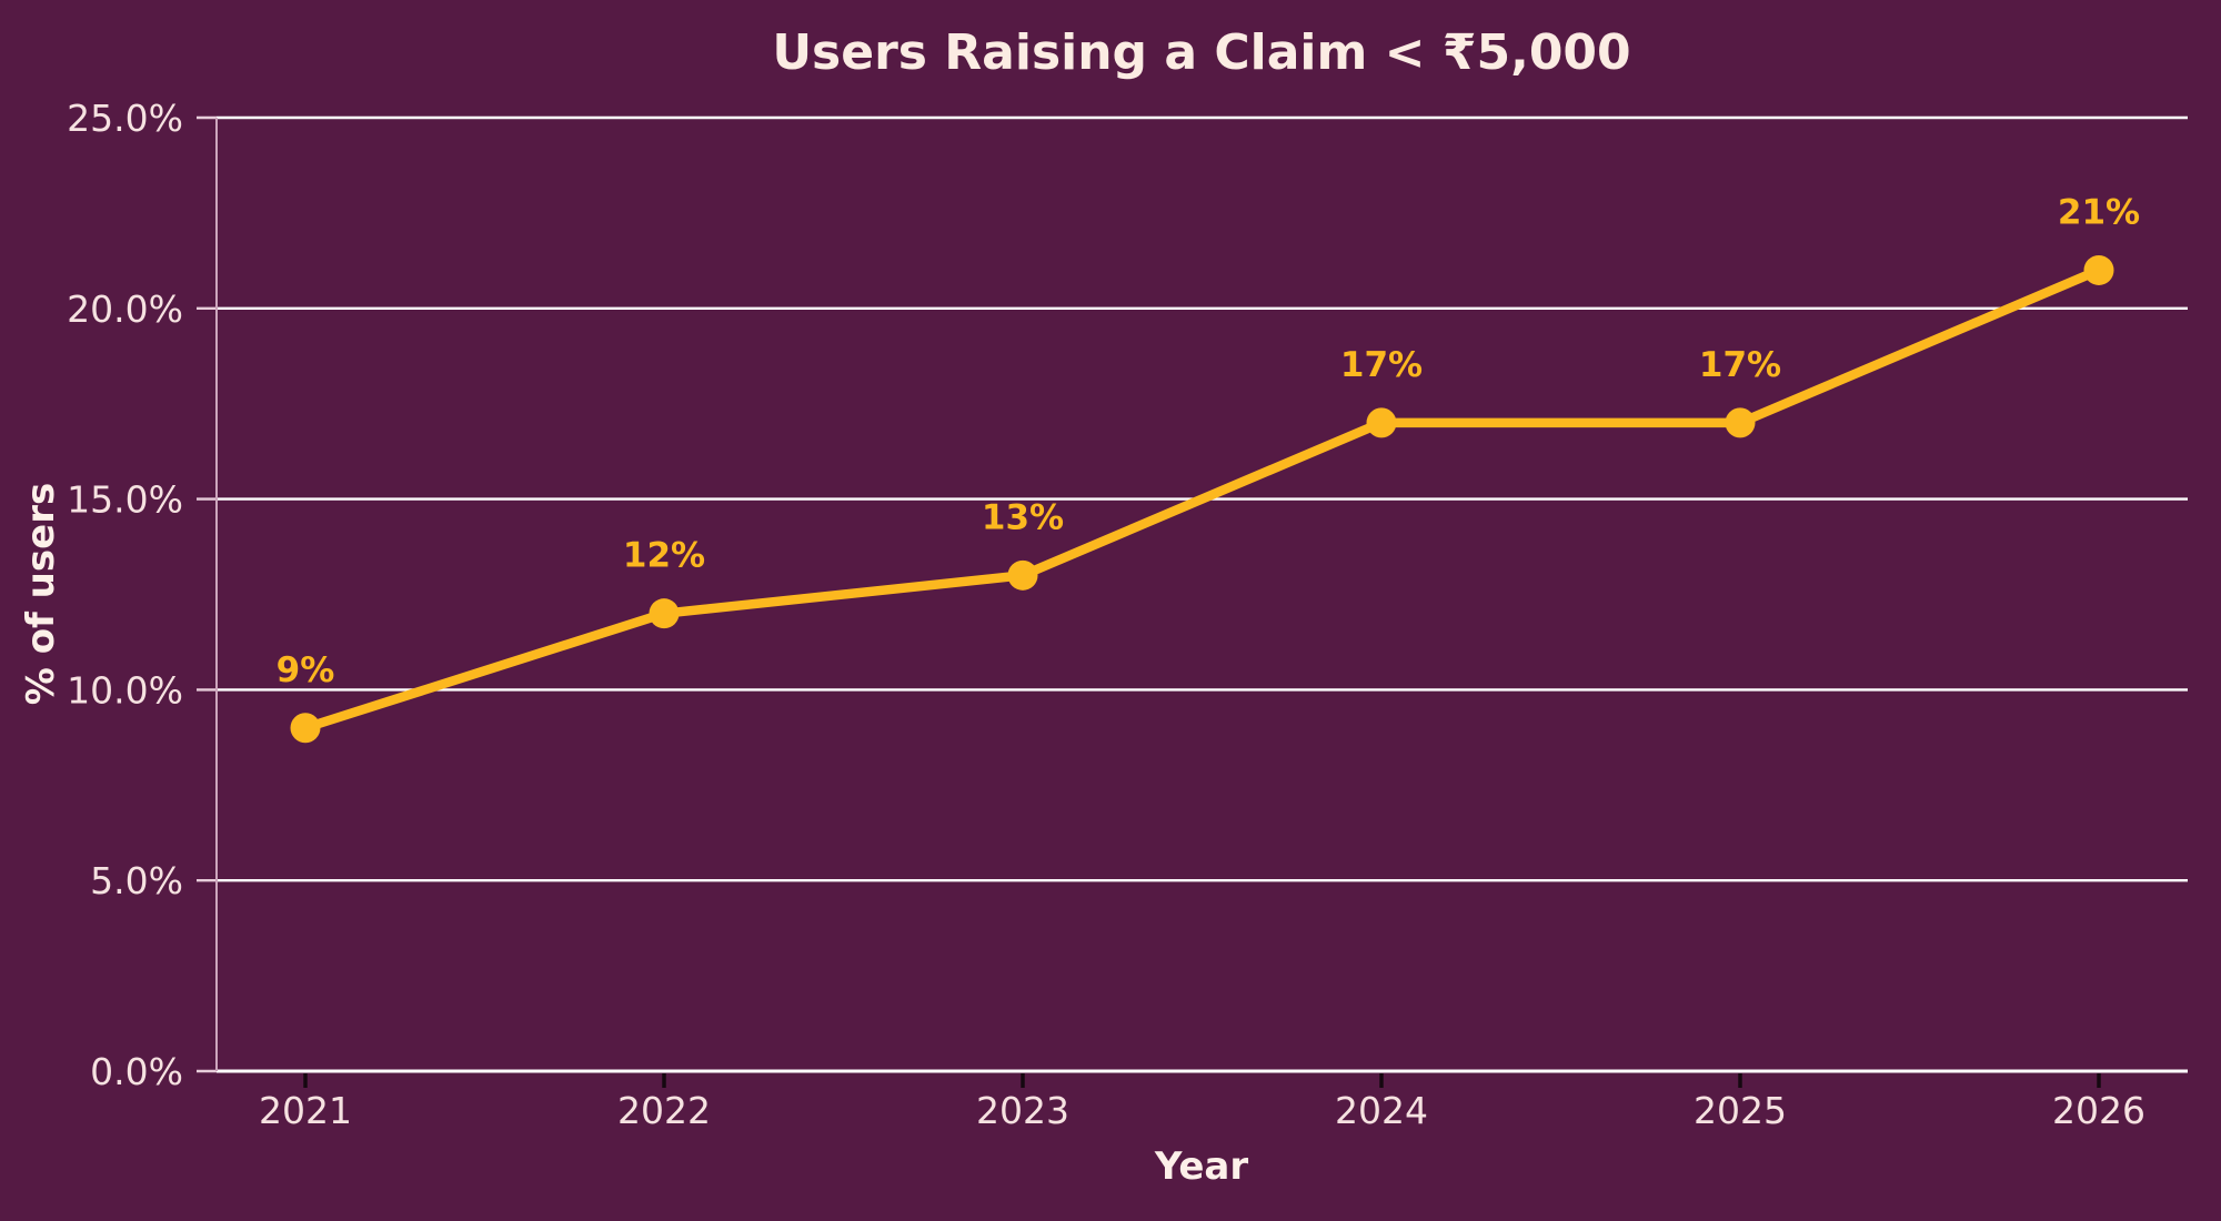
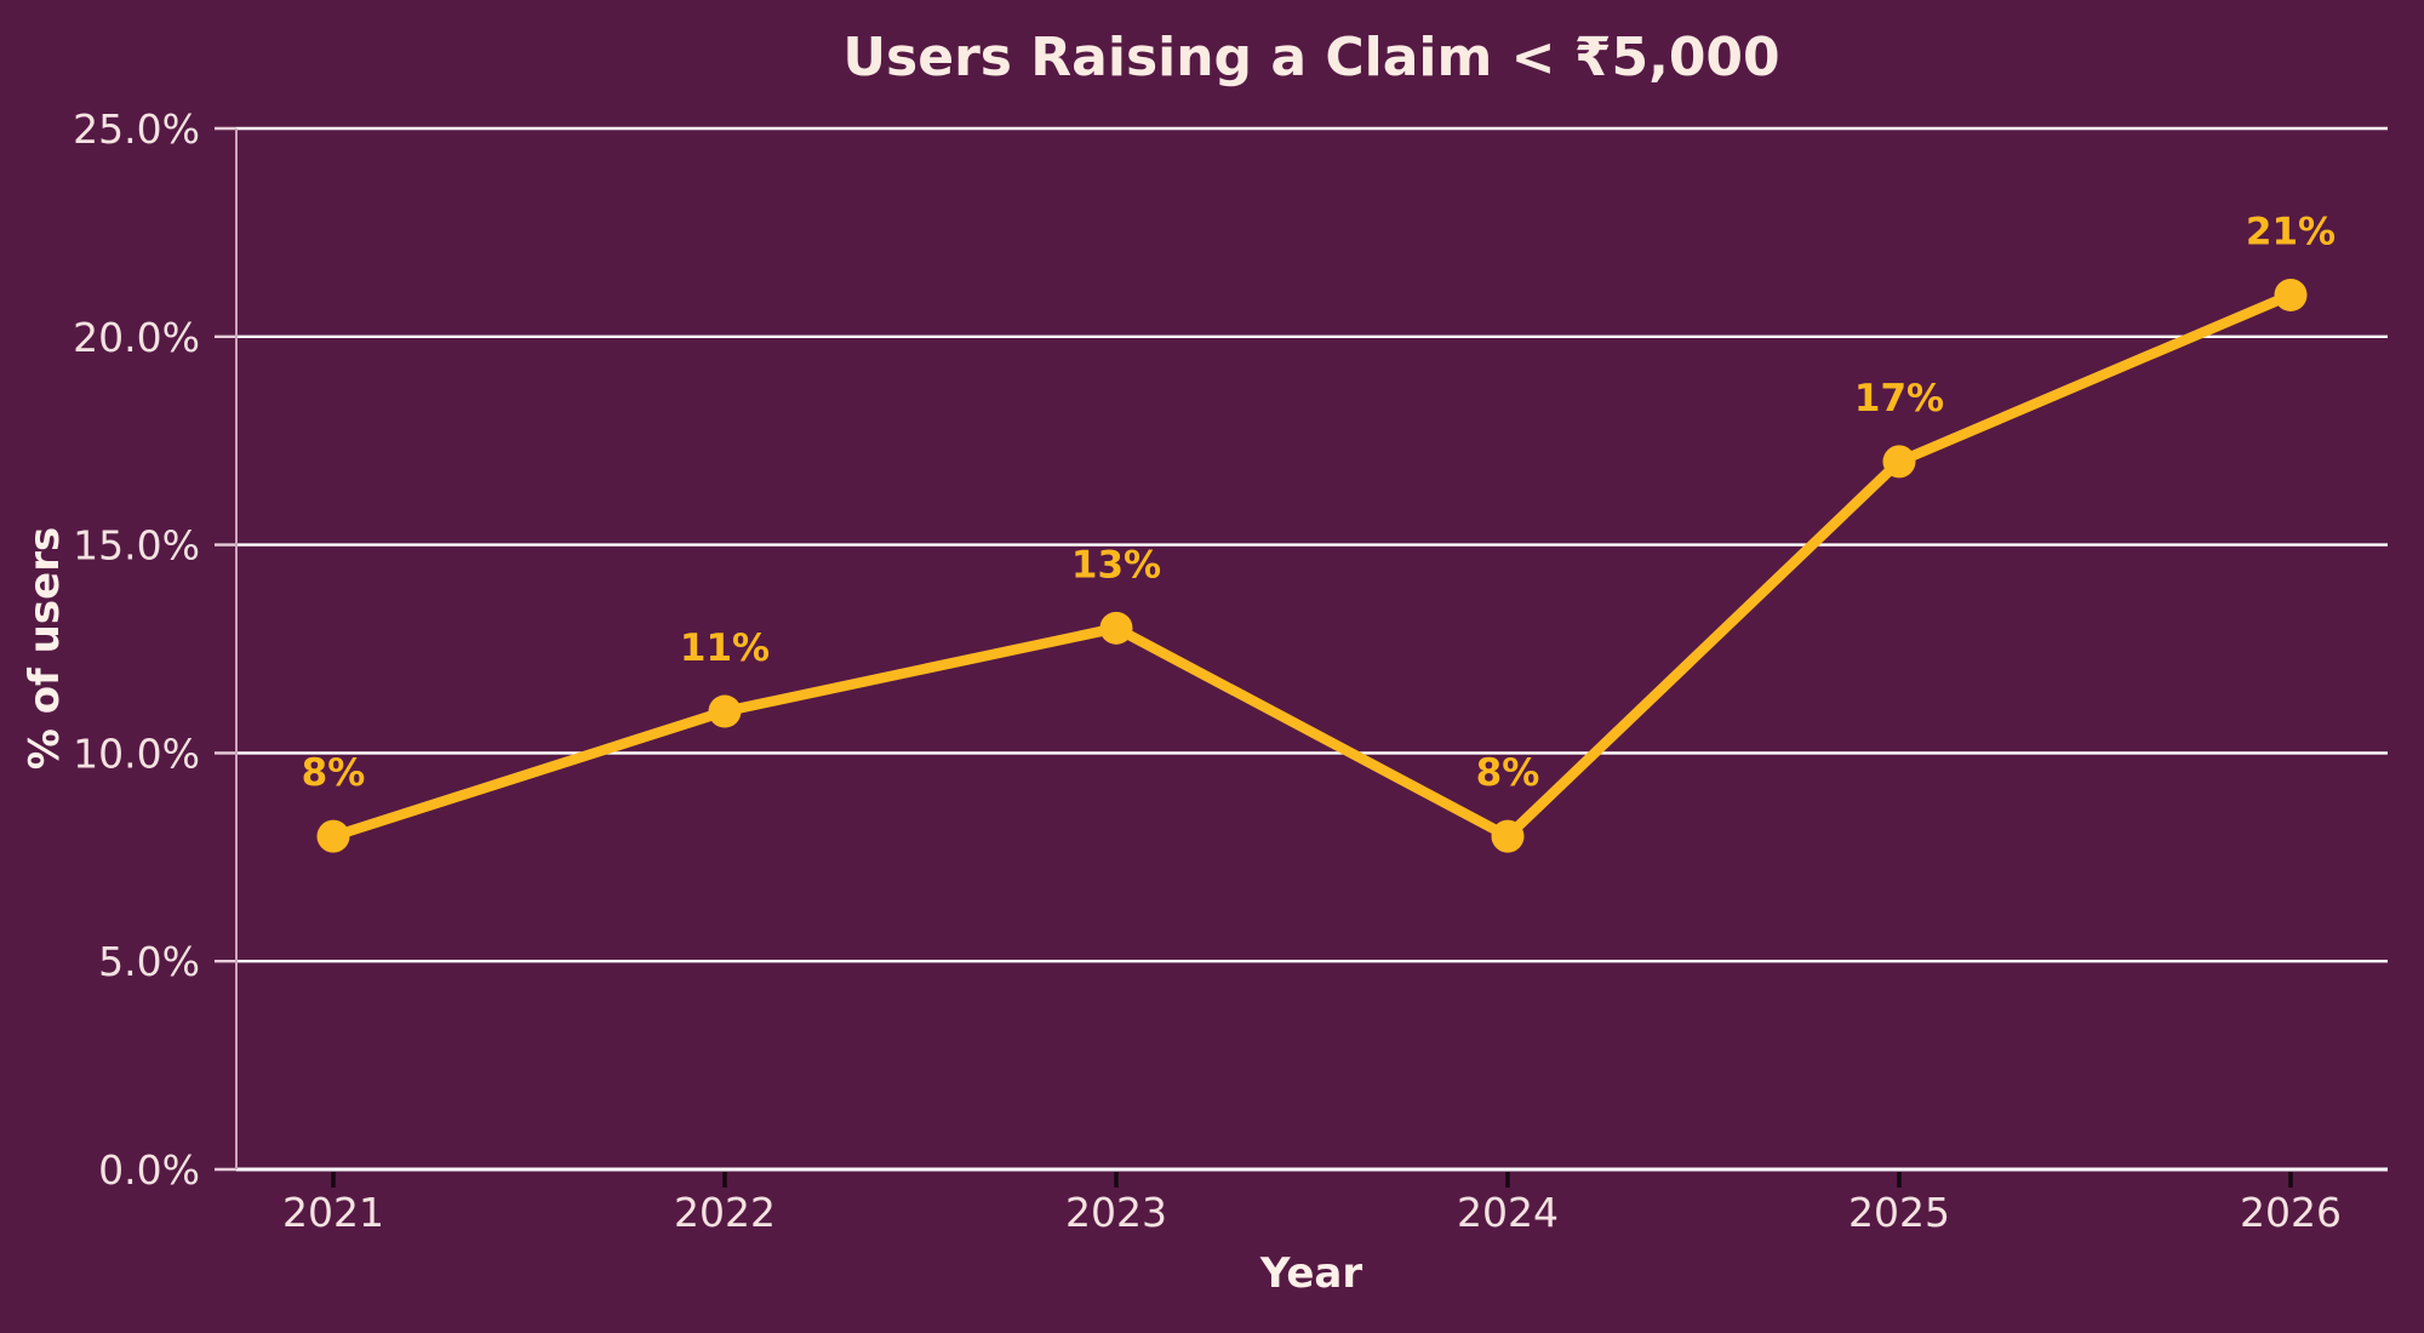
2021: 9% -> 8%
2022: 12% -> 11%
2024: 17% -> 8%
